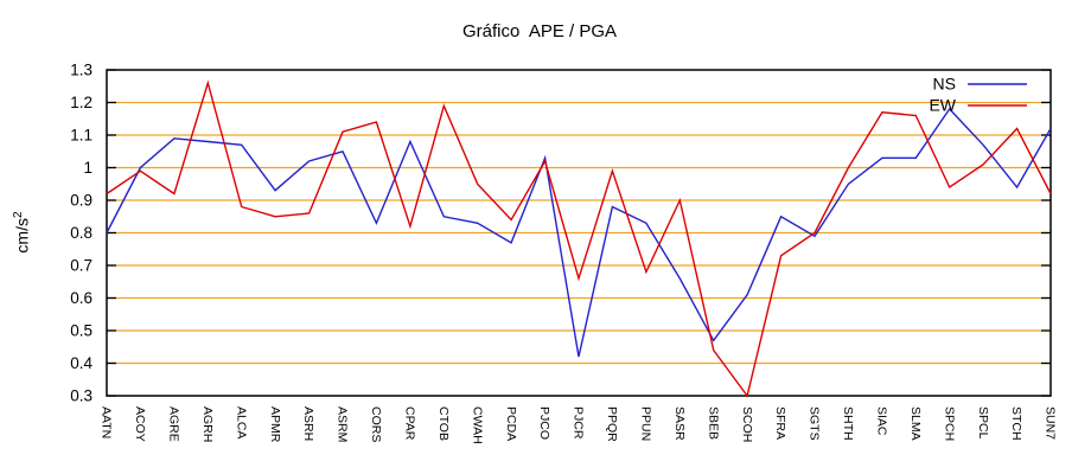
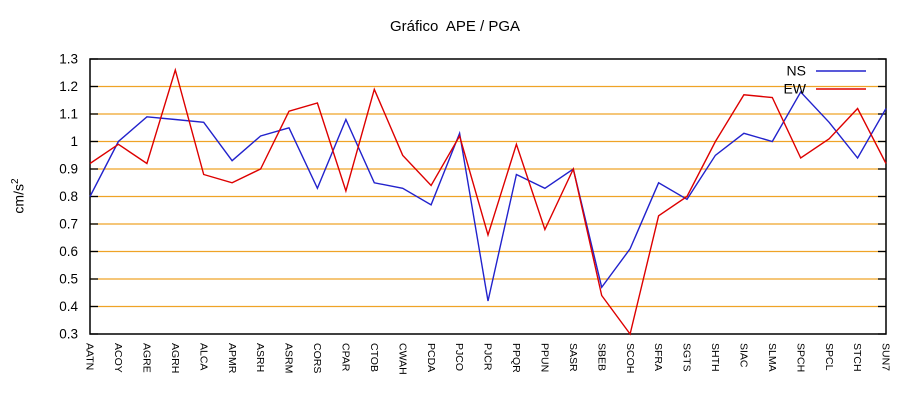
EW/ASRH: 0.86 -> 0.90
NS/SASR: 0.66 -> 0.90
NS/SLMA: 1.03 -> 1.00
